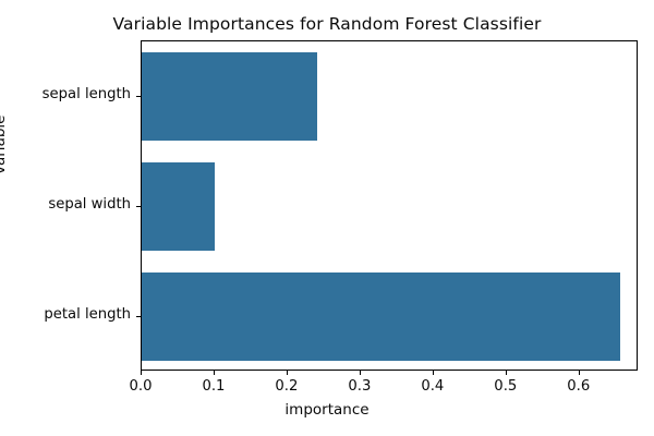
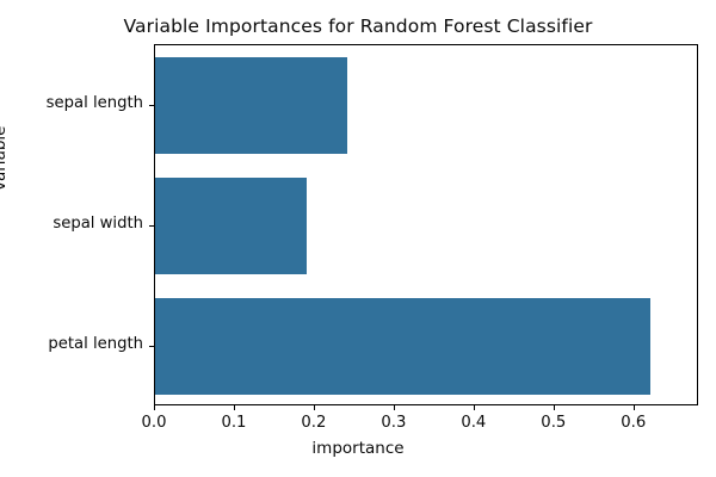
sepal width: 0.10 -> 0.19
petal length: 0.66 -> 0.62
